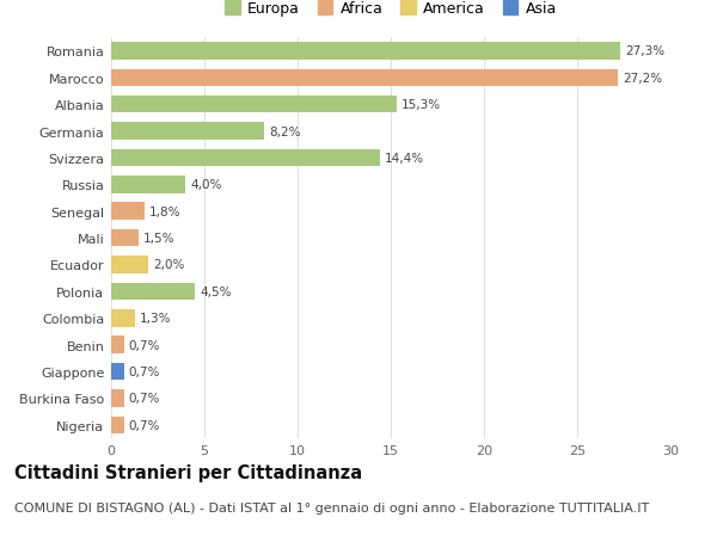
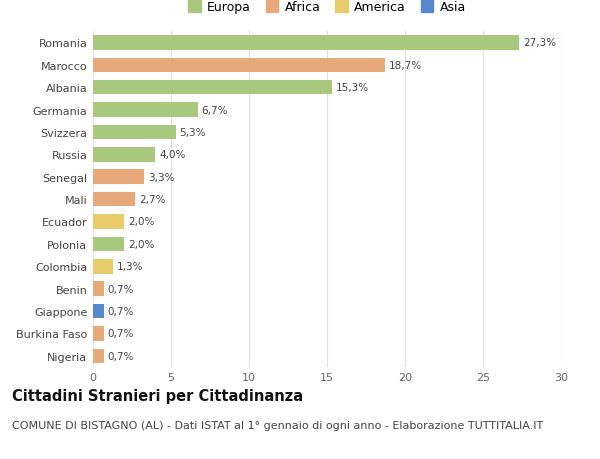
Marocco: 27,2% -> 18,7%
Germania: 8,2% -> 6,7%
Svizzera: 14,4% -> 5,3%
Senegal: 1,8% -> 3,3%
Mali: 1,5% -> 2,7%
Polonia: 4,5% -> 2,0%
